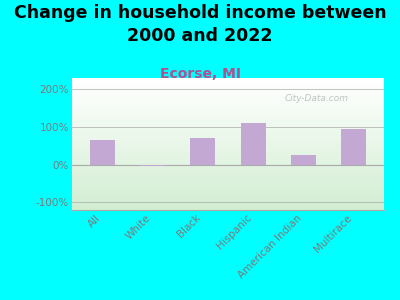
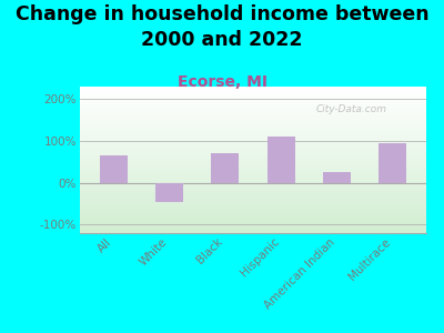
White: -3% -> -45%
